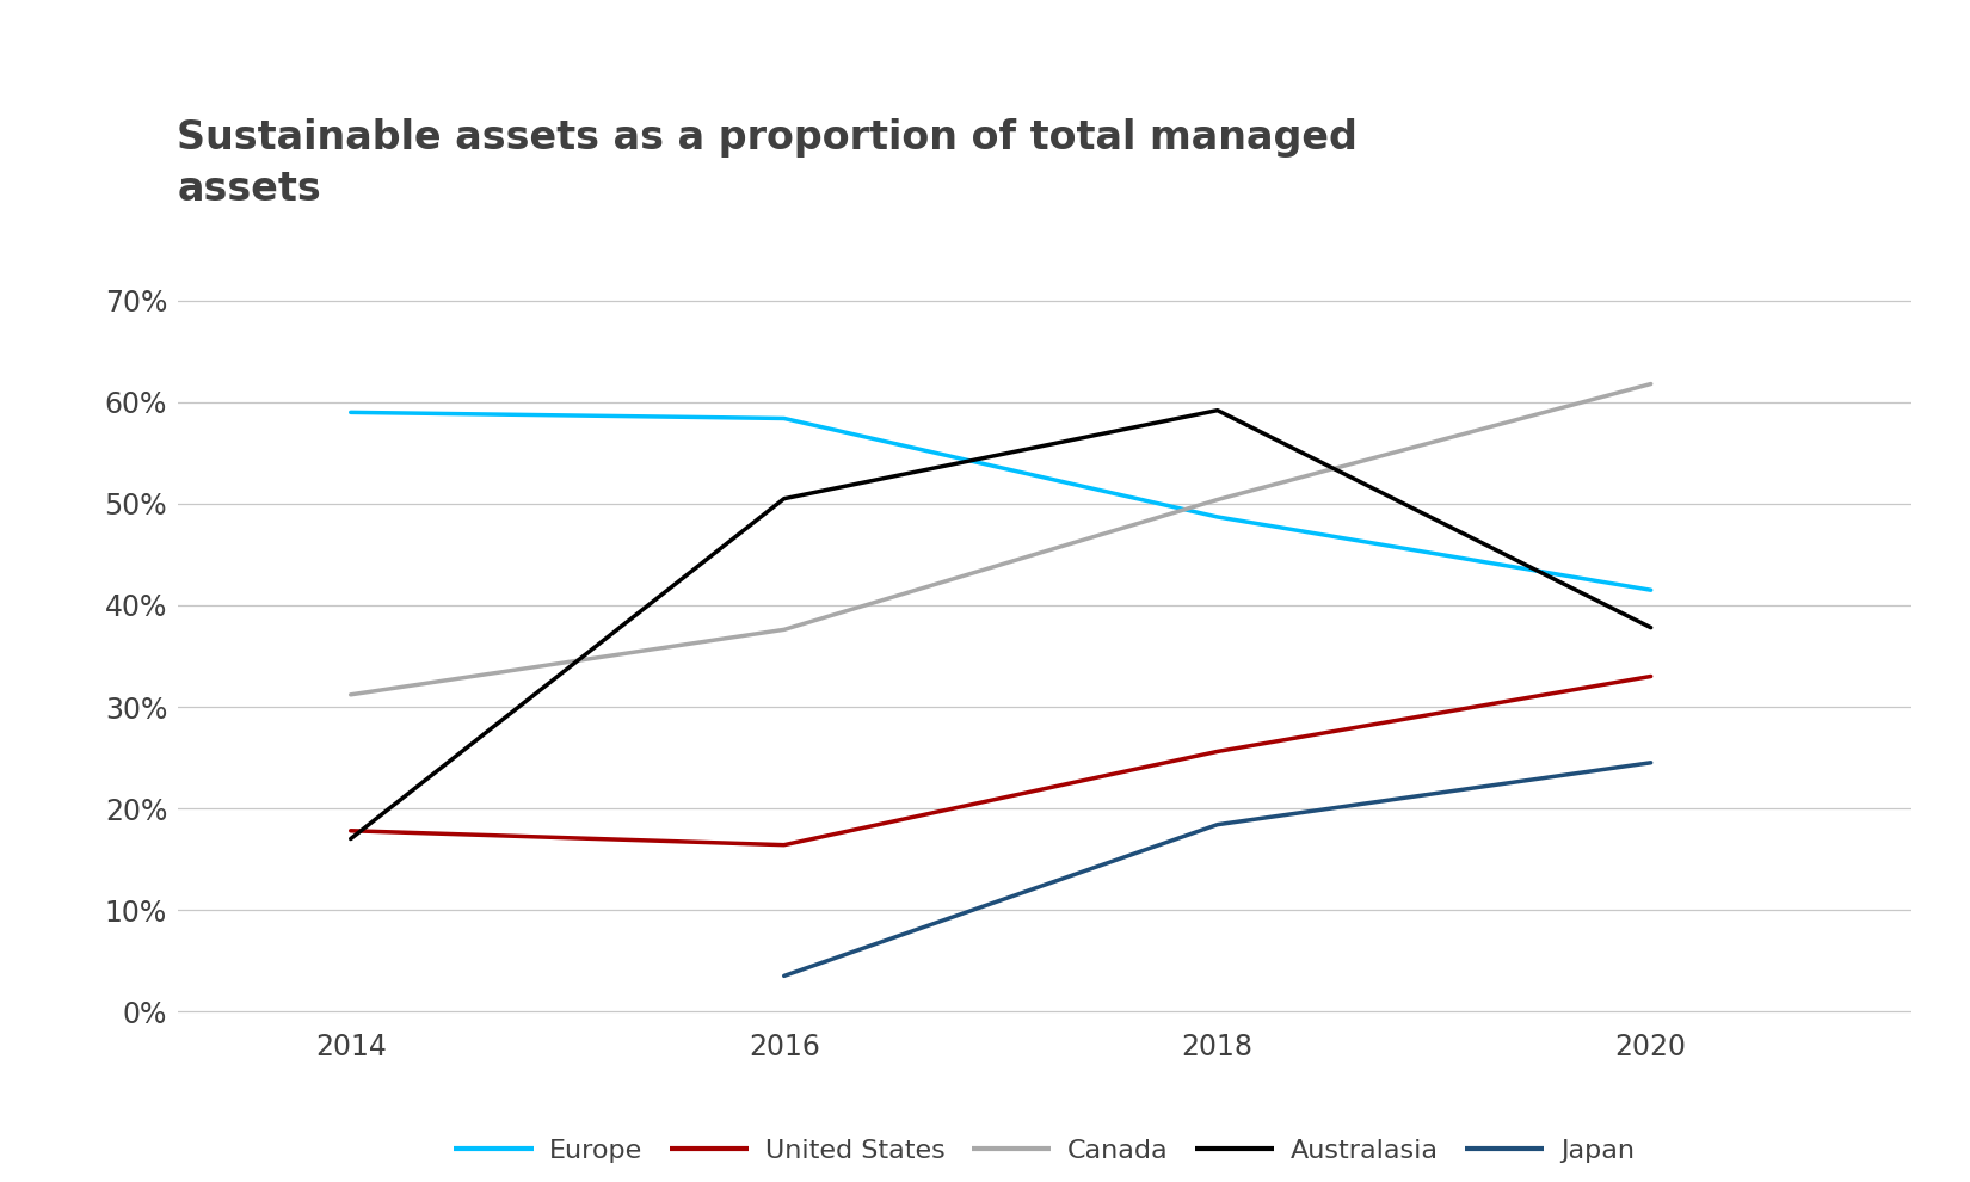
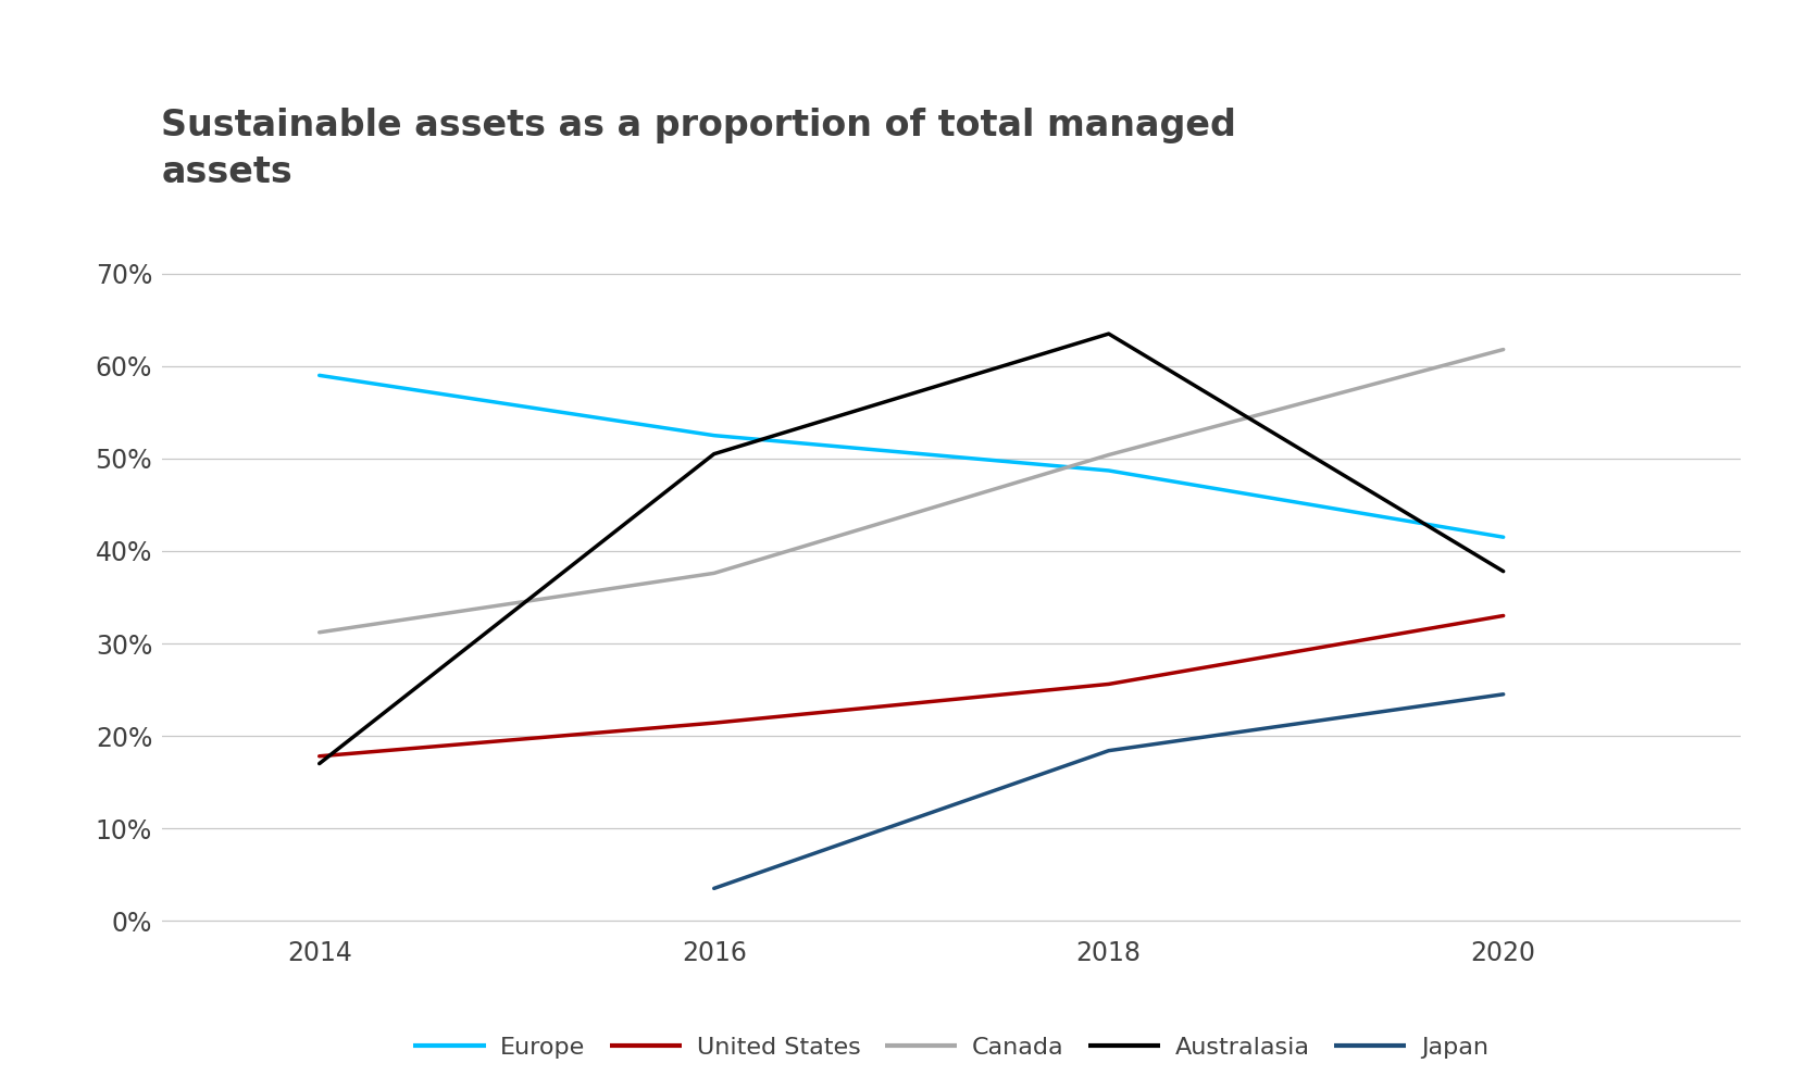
Europe/2016: 58.4% -> 52.5%
United States/2016: 16.4% -> 21.4%
Australasia/2018: 59.2% -> 63.5%
